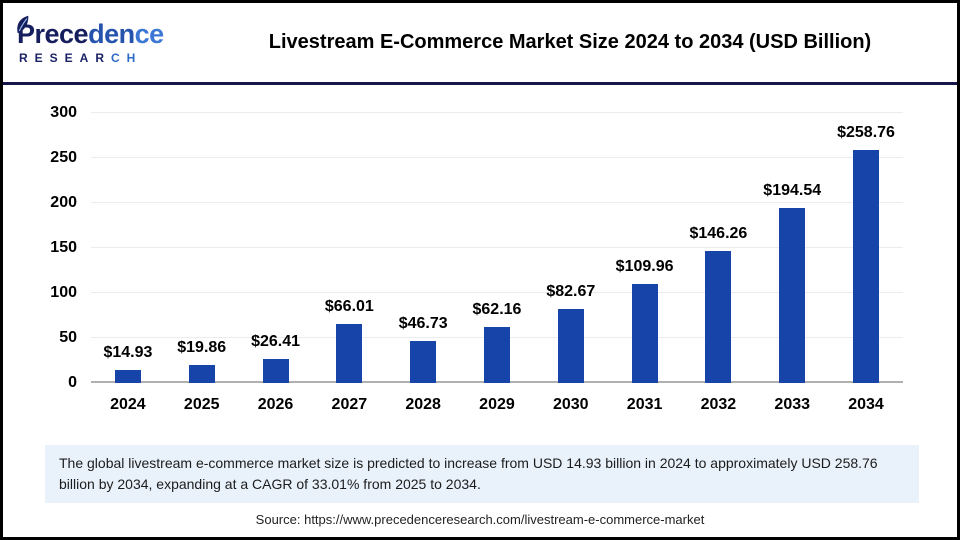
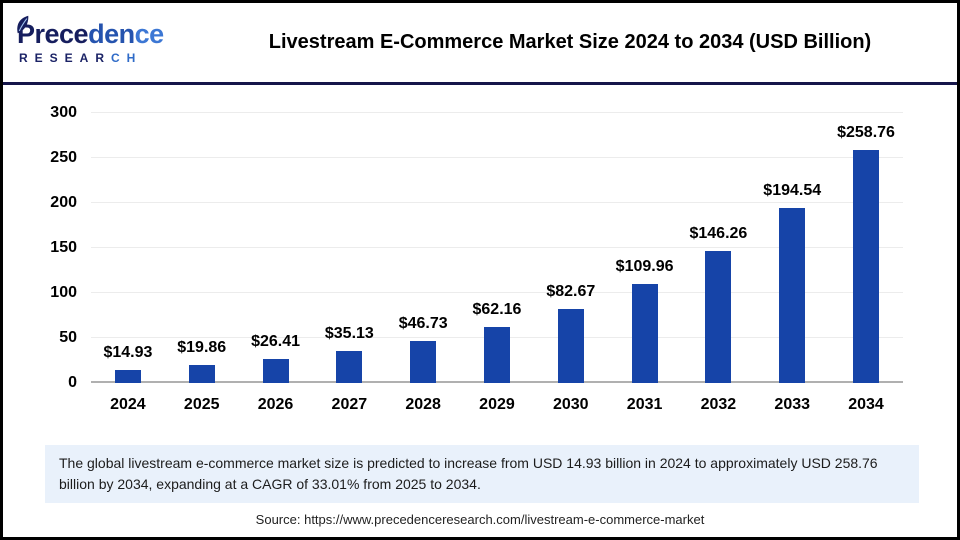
2027: $66.01 -> $35.13
